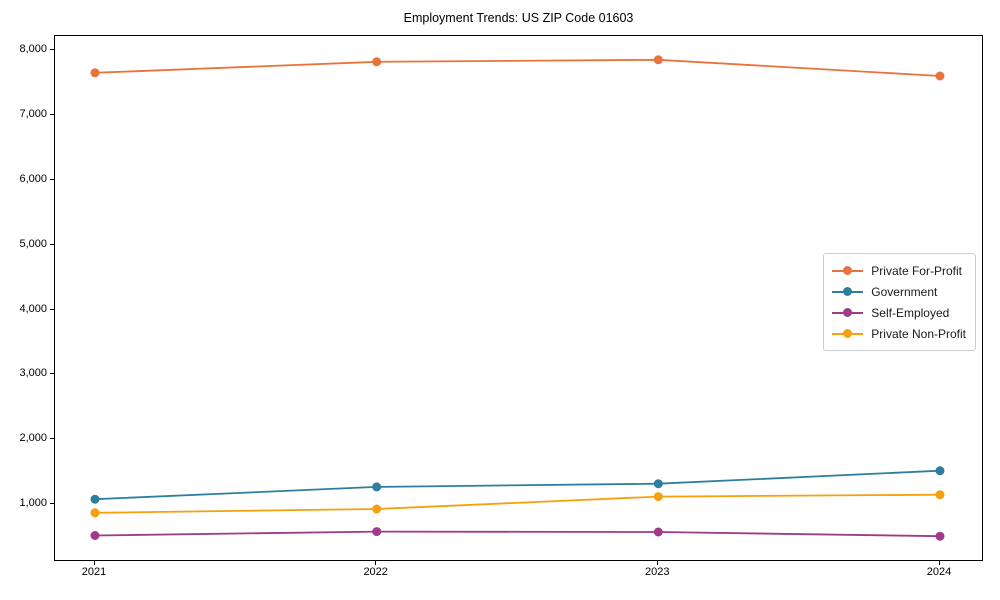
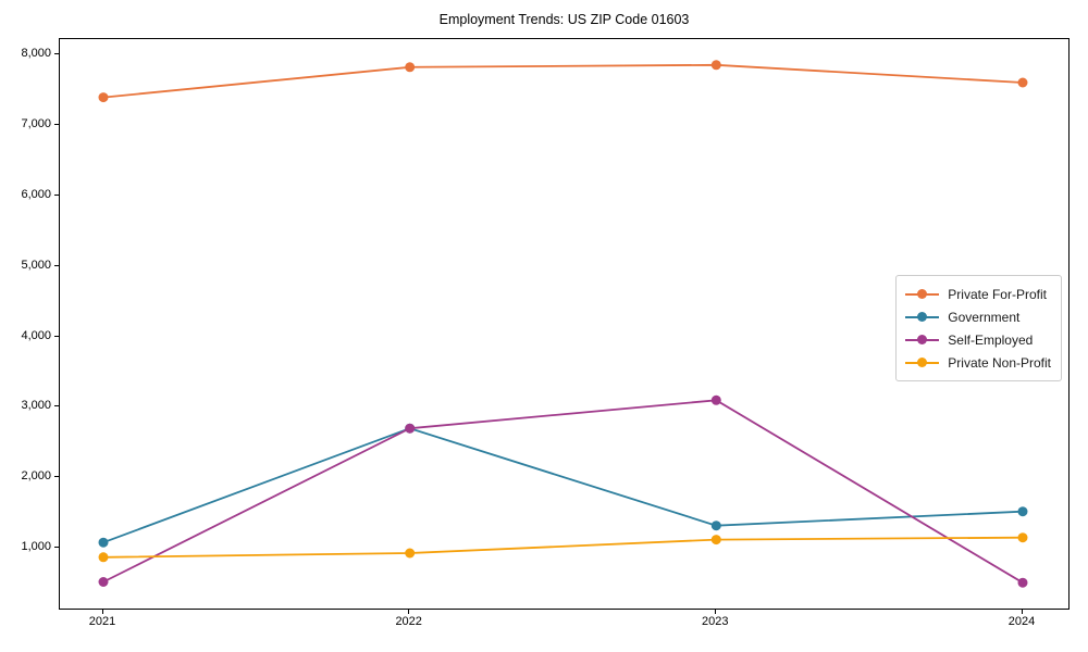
Private For-Profit/2021: 7700 -> 7400
Government/2022: 1300 -> 2700
Self-Employed/2022: 600 -> 2700
Self-Employed/2023: 600 -> 3100
